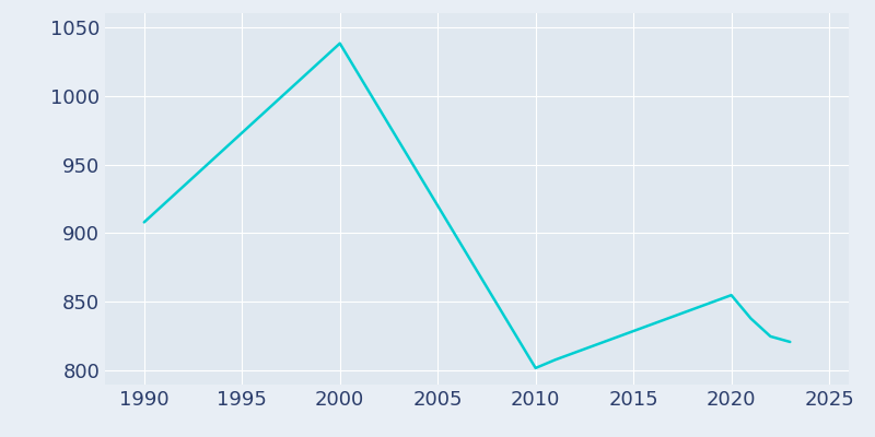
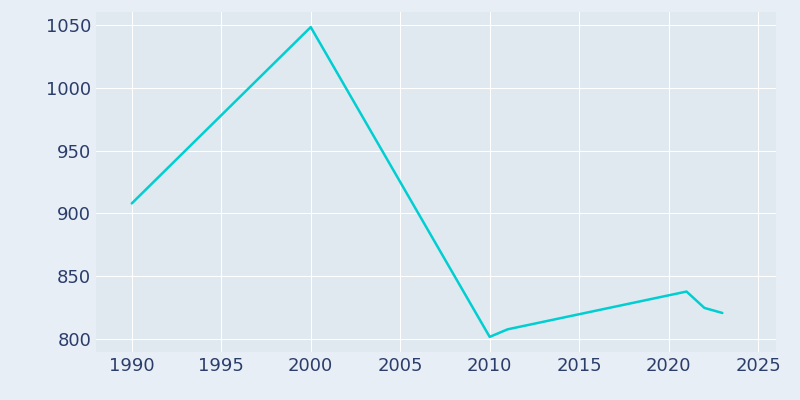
2000: 1038 -> 1048
2020: 855 -> 835
